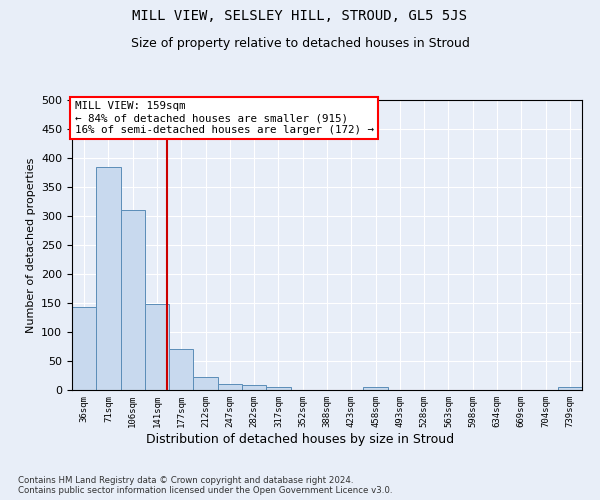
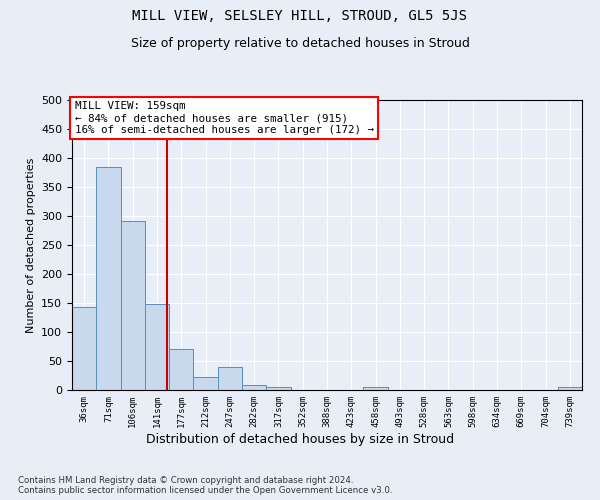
106sqm: 310 -> 292
247sqm: 10 -> 40
